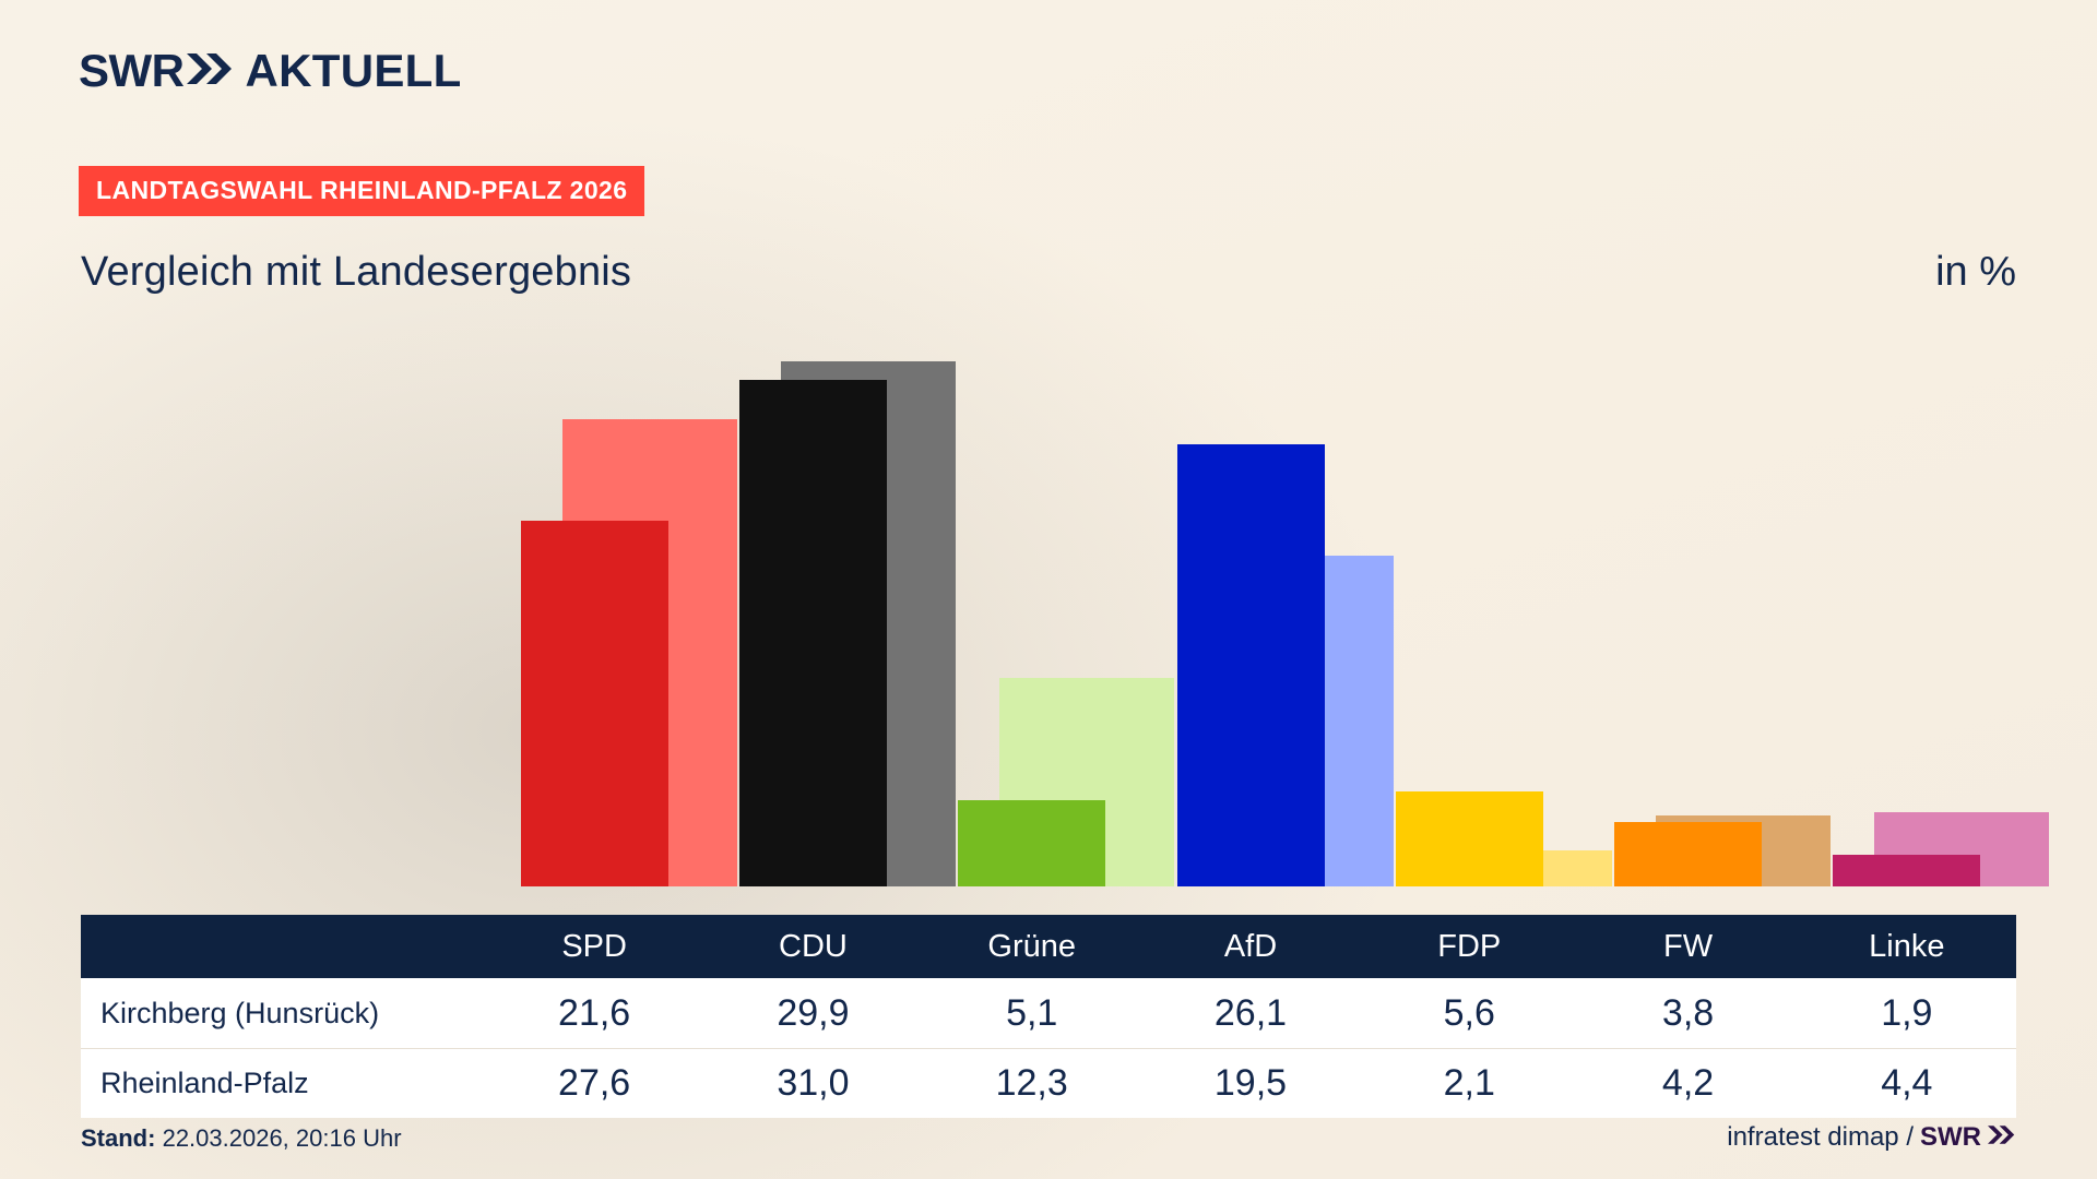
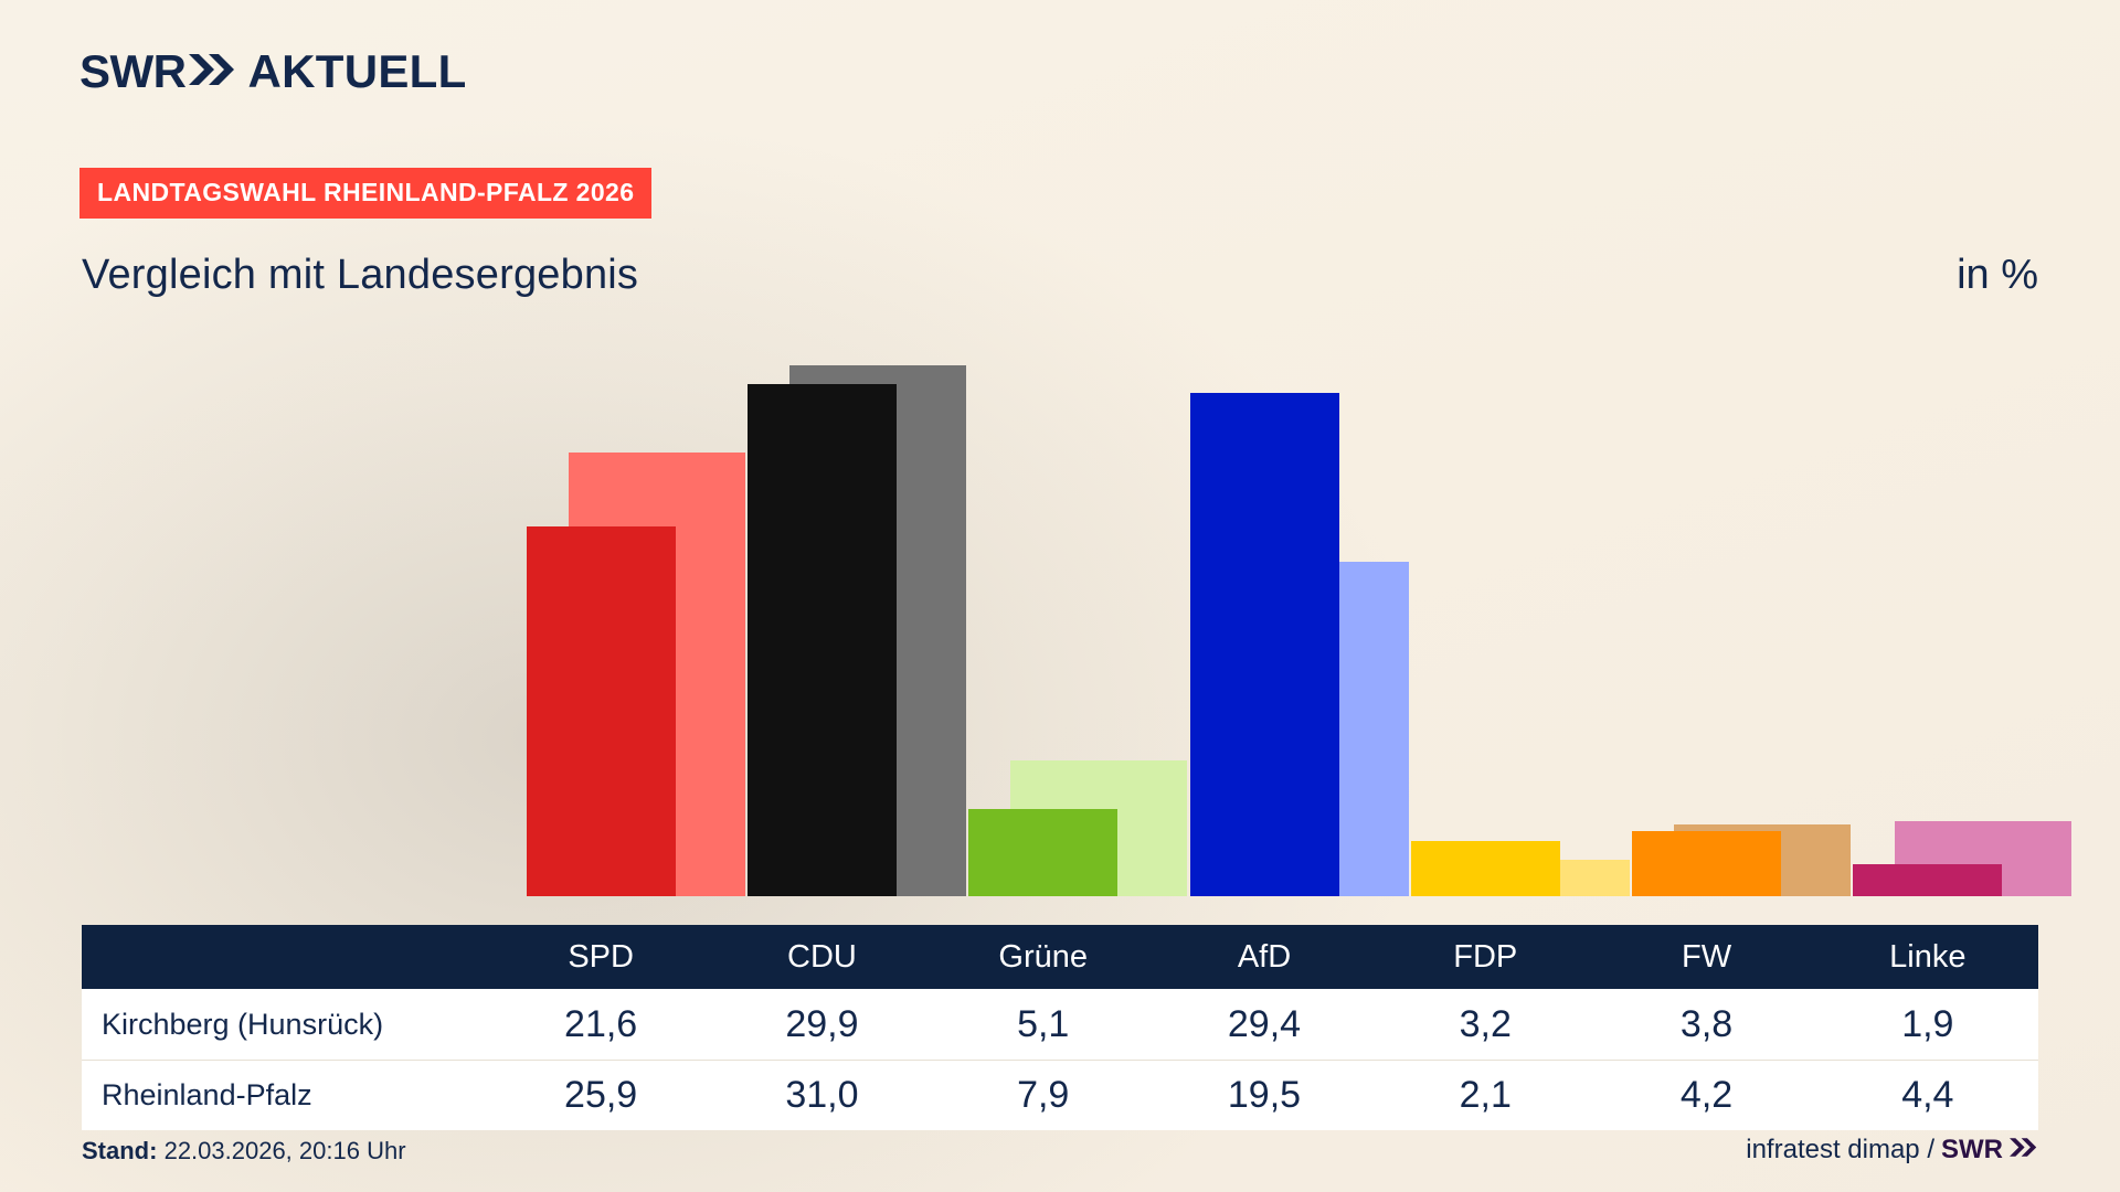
Rheinland-Pfalz/SPD: 27,6 -> 25,9
Rheinland-Pfalz/Grüne: 12,3 -> 7,9
Kirchberg (Hunsrück)/AfD: 26,1 -> 29,4
Kirchberg (Hunsrück)/FDP: 5,6 -> 3,2
